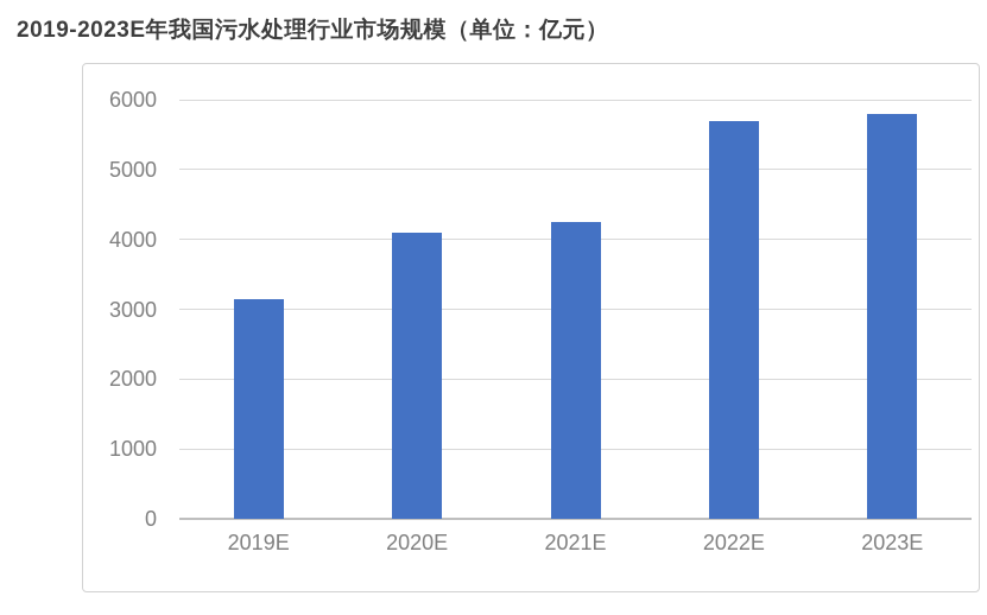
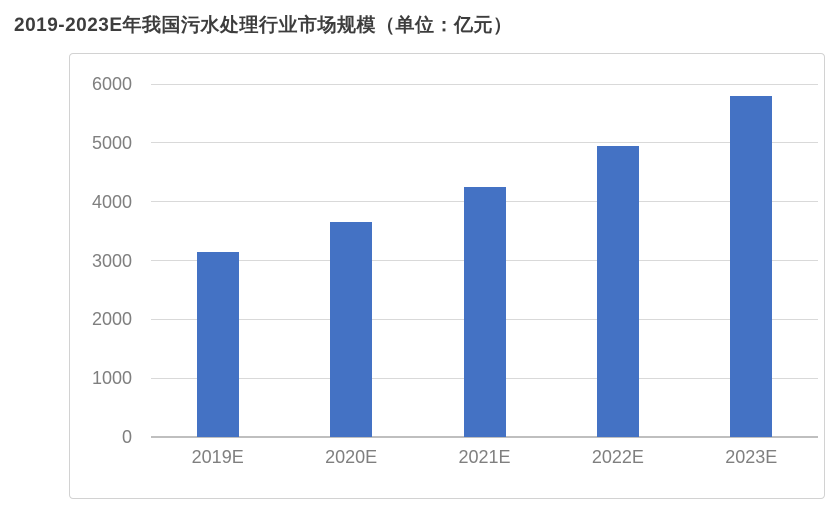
2020E: 4100 -> 3600
2022E: 5700 -> 5000
